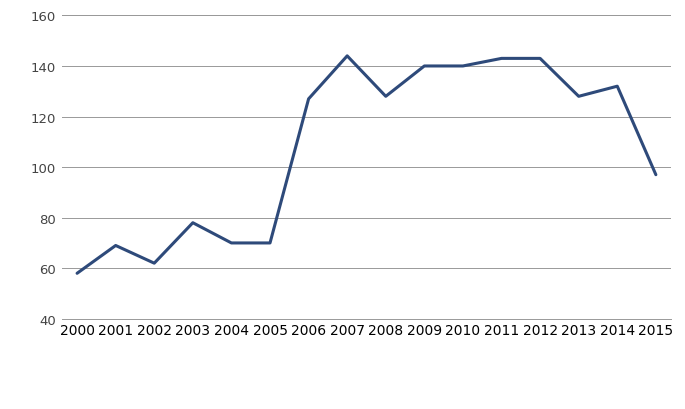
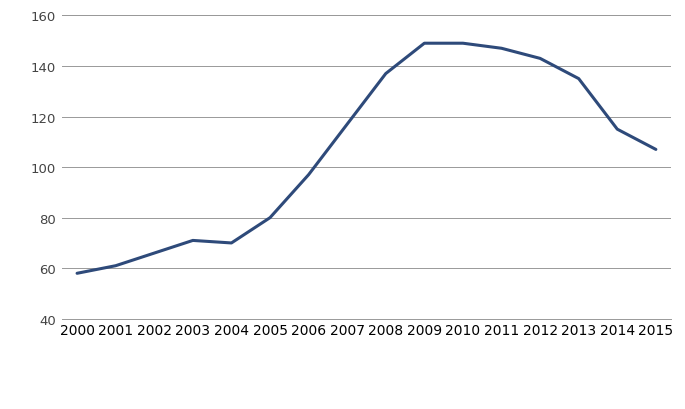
2001: 69 -> 61
2002: 62 -> 66
2003: 78 -> 71
2005: 70 -> 80
2006: 127 -> 97
2007: 144 -> 117
2008: 128 -> 137
2009: 140 -> 149
2010: 140 -> 149
2011: 143 -> 147
2013: 128 -> 135
2014: 132 -> 115
2015: 97 -> 107
